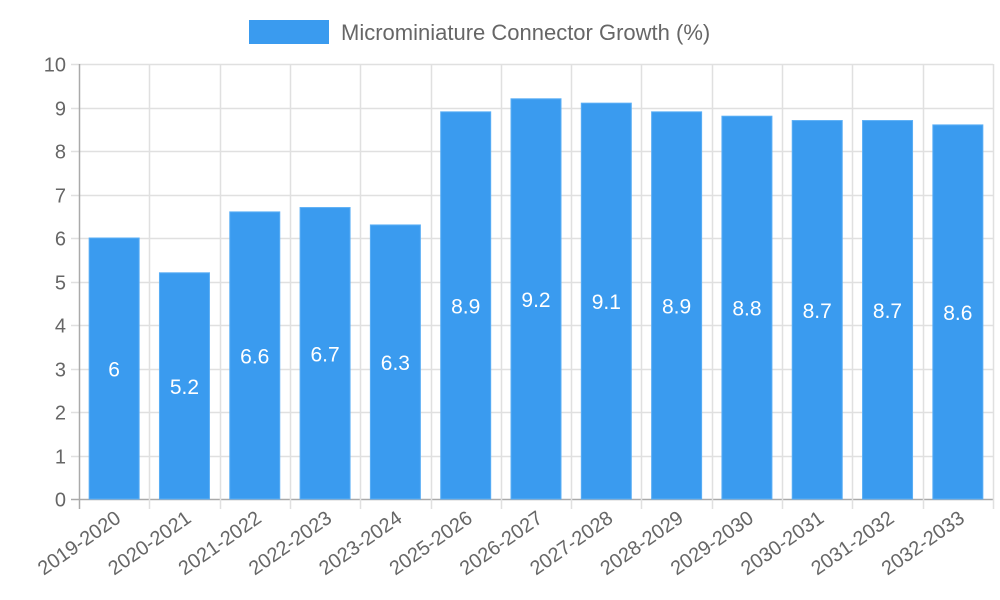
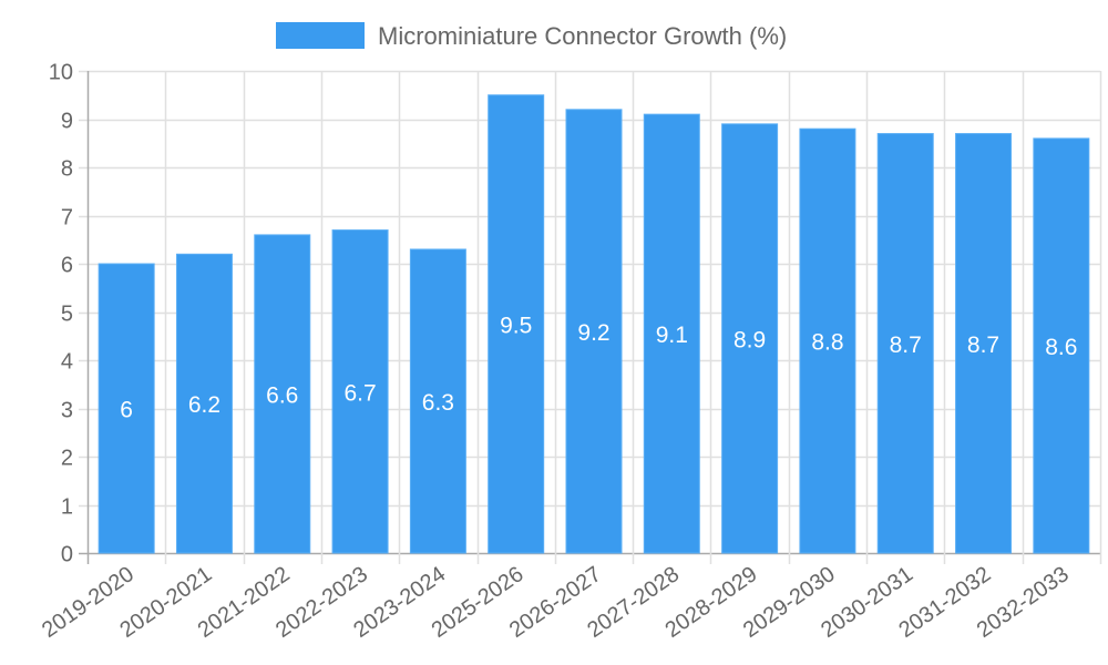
2020-2021: 5.2 -> 6.2
2025-2026: 8.9 -> 9.5
